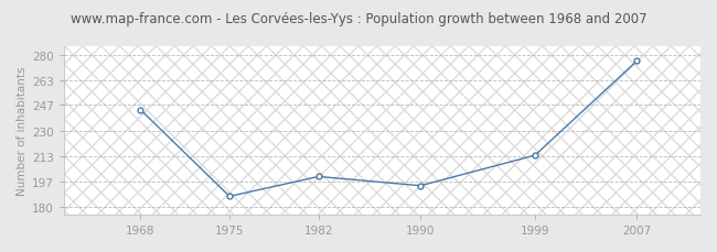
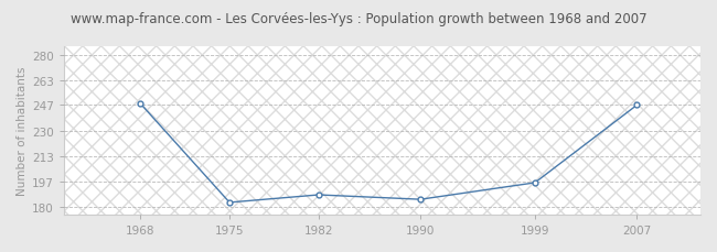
1968: 244 -> 248
1975: 187 -> 183
1982: 200 -> 188
1990: 194 -> 185
1999: 214 -> 196
2007: 276 -> 247
